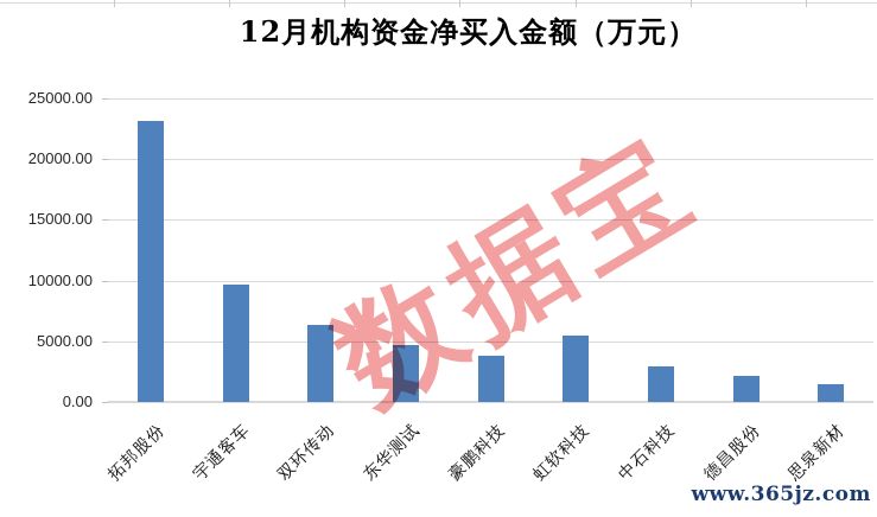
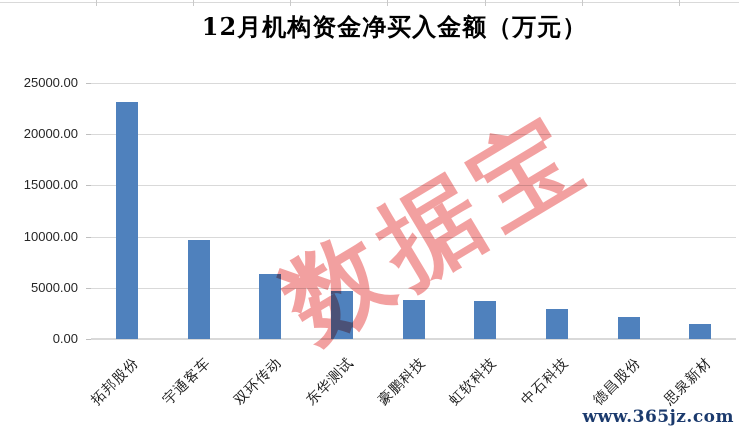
虹软科技: 5500 -> 3800
